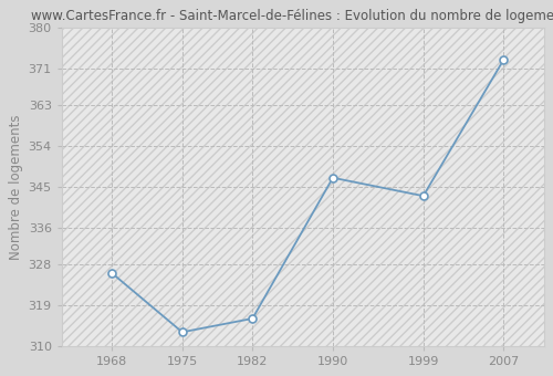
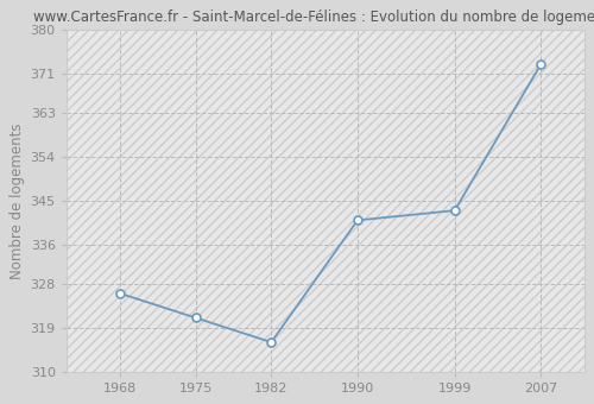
1975: 313 -> 321
1990: 347 -> 341
